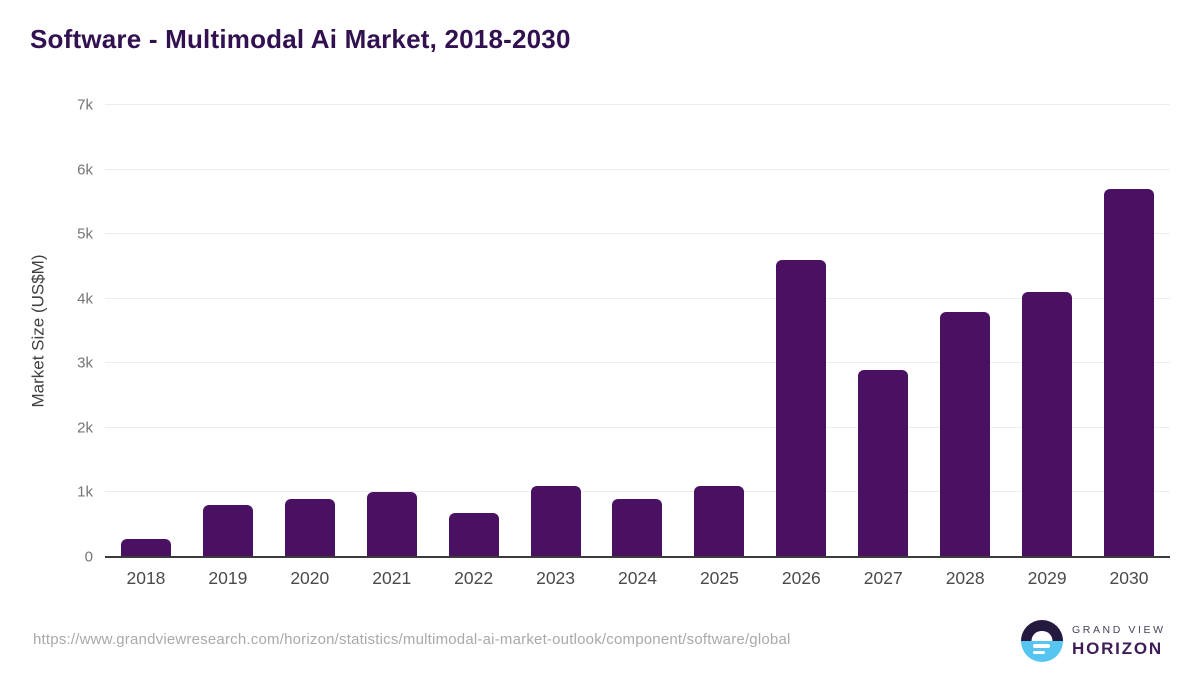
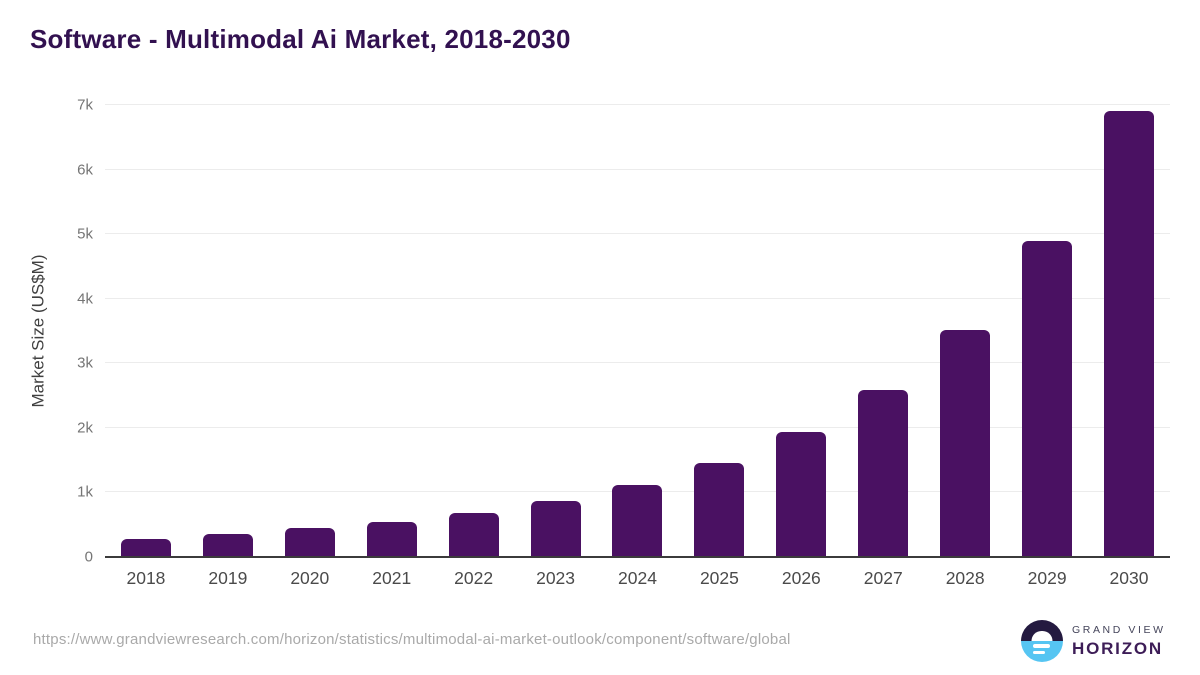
2019: 0.8k -> 0.4k
2020: 0.9k -> 0.4k
2021: 1.0k -> 0.5k
2023: 1.1k -> 0.9k
2024: 0.9k -> 1.1k
2025: 1.1k -> 1.4k
2026: 4.6k -> 1.9k
2027: 2.9k -> 2.6k
2028: 3.8k -> 3.5k
2029: 4.1k -> 4.9k
2030: 5.7k -> 6.9k
